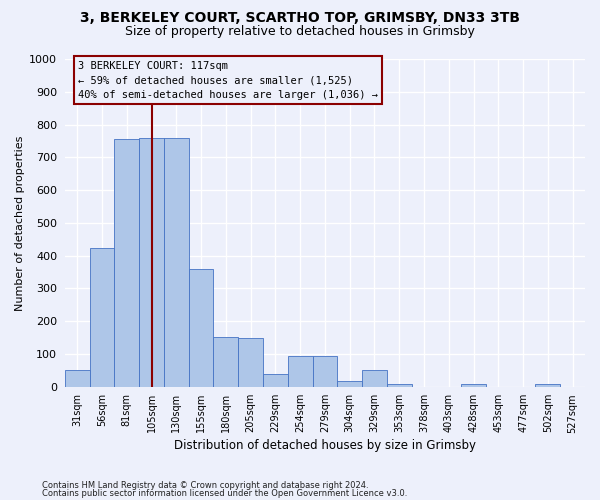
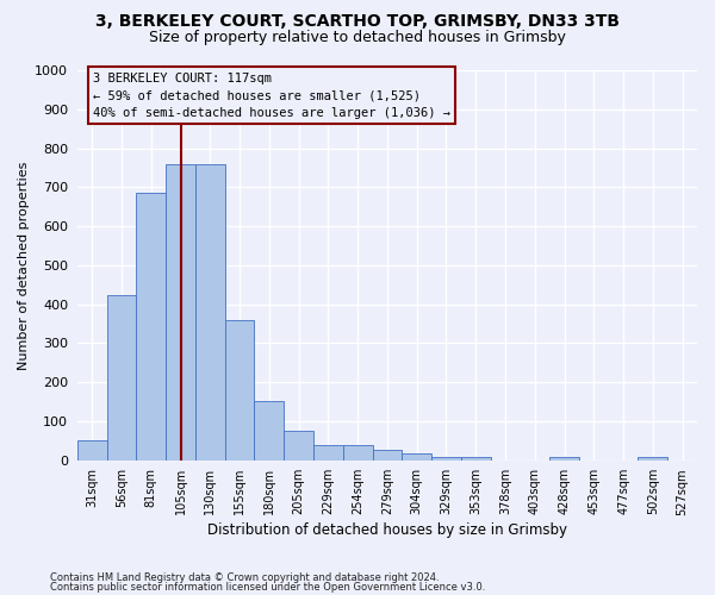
81sqm: 755 -> 685
205sqm: 150 -> 75
254sqm: 95 -> 38
279sqm: 95 -> 27
329sqm: 50 -> 10
